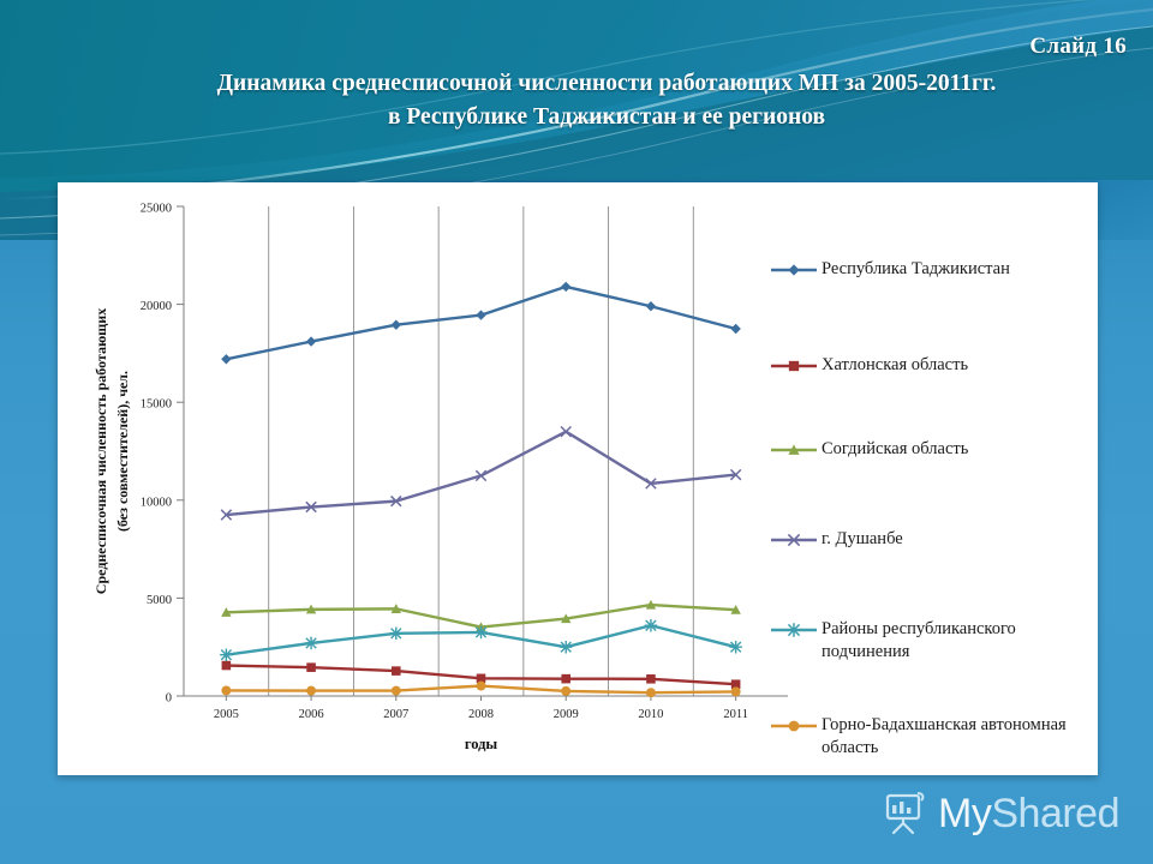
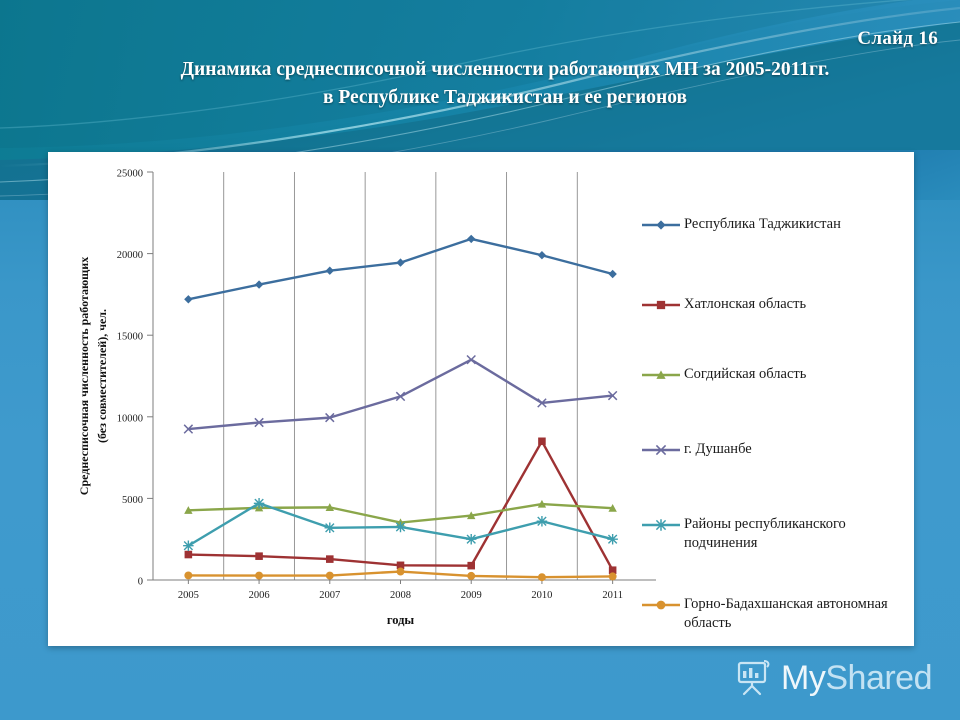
Районы республиканского подчинения/2006: 2700 -> 4700
Хатлонская область/2010: 900 -> 8500
